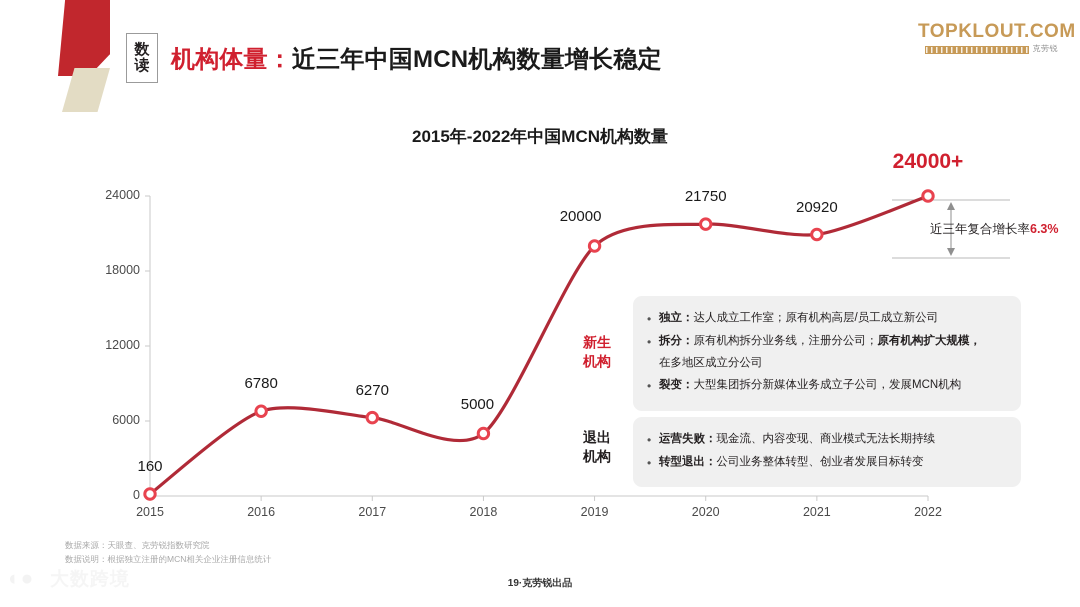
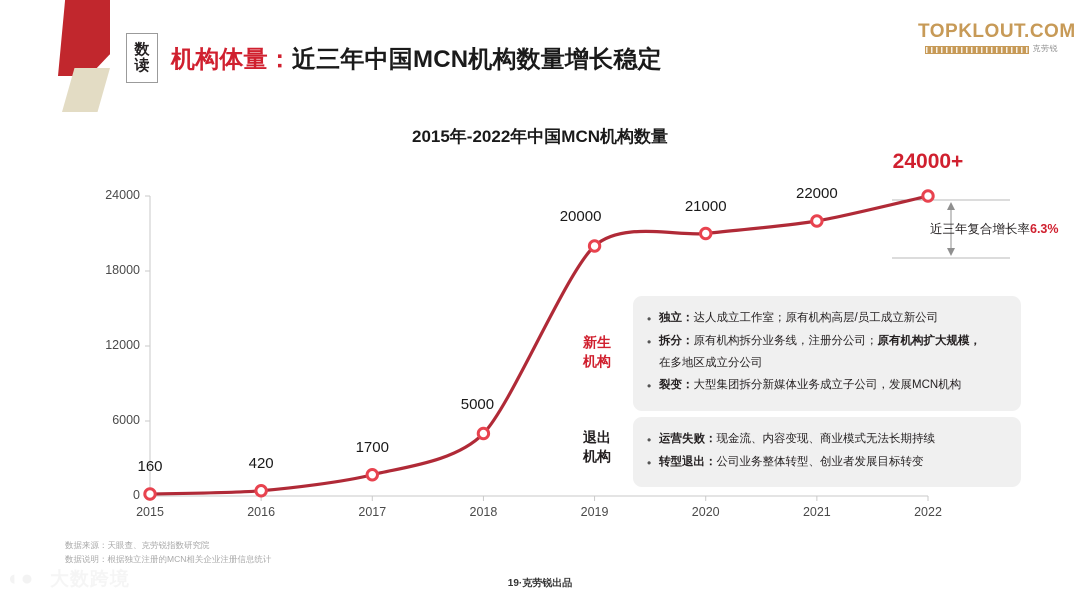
2016: 6780 -> 420
2017: 6270 -> 1700
2020: 21750 -> 21000
2021: 20920 -> 22000
